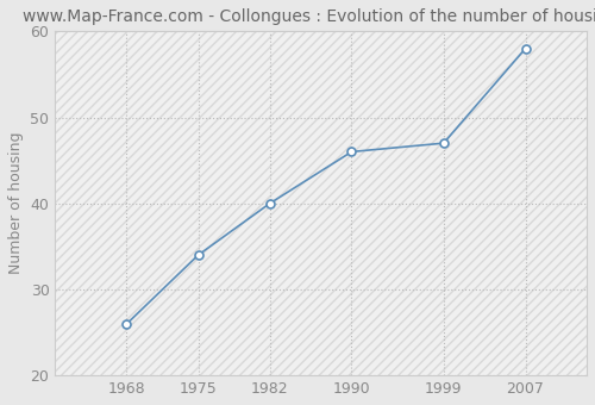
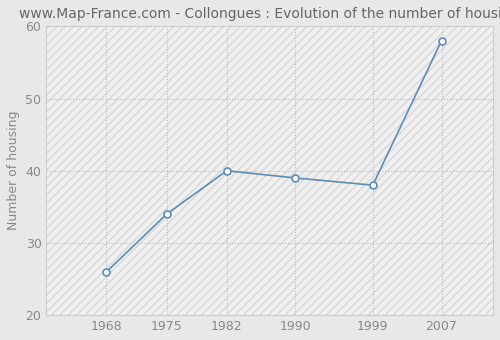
1990: 46 -> 39
1999: 47 -> 38
